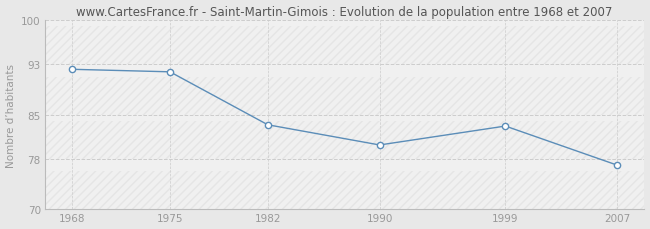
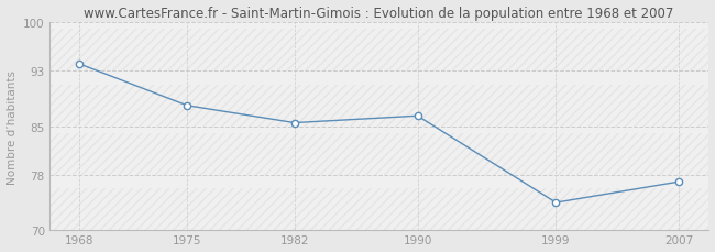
1968: 92.2 -> 94.0
1975: 91.8 -> 88.0
1982: 83.4 -> 85.5
1990: 80.2 -> 86.5
1999: 83.2 -> 74.0
